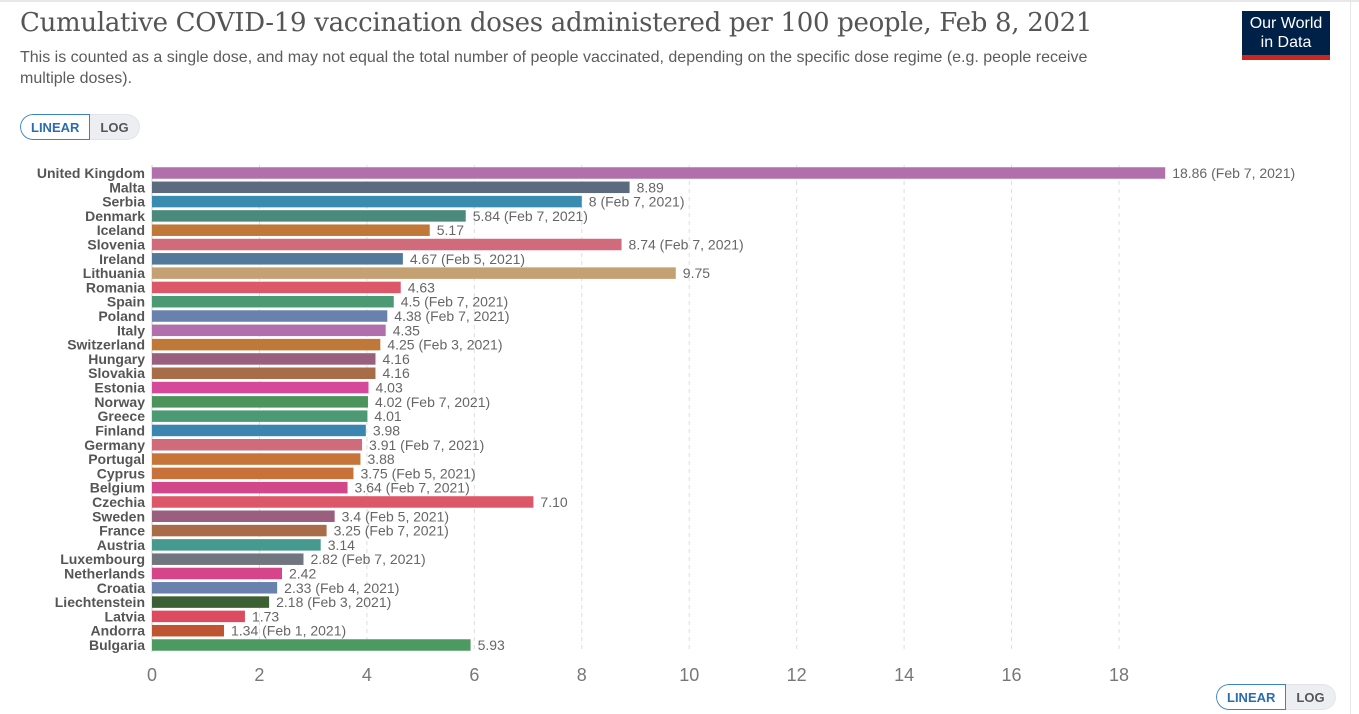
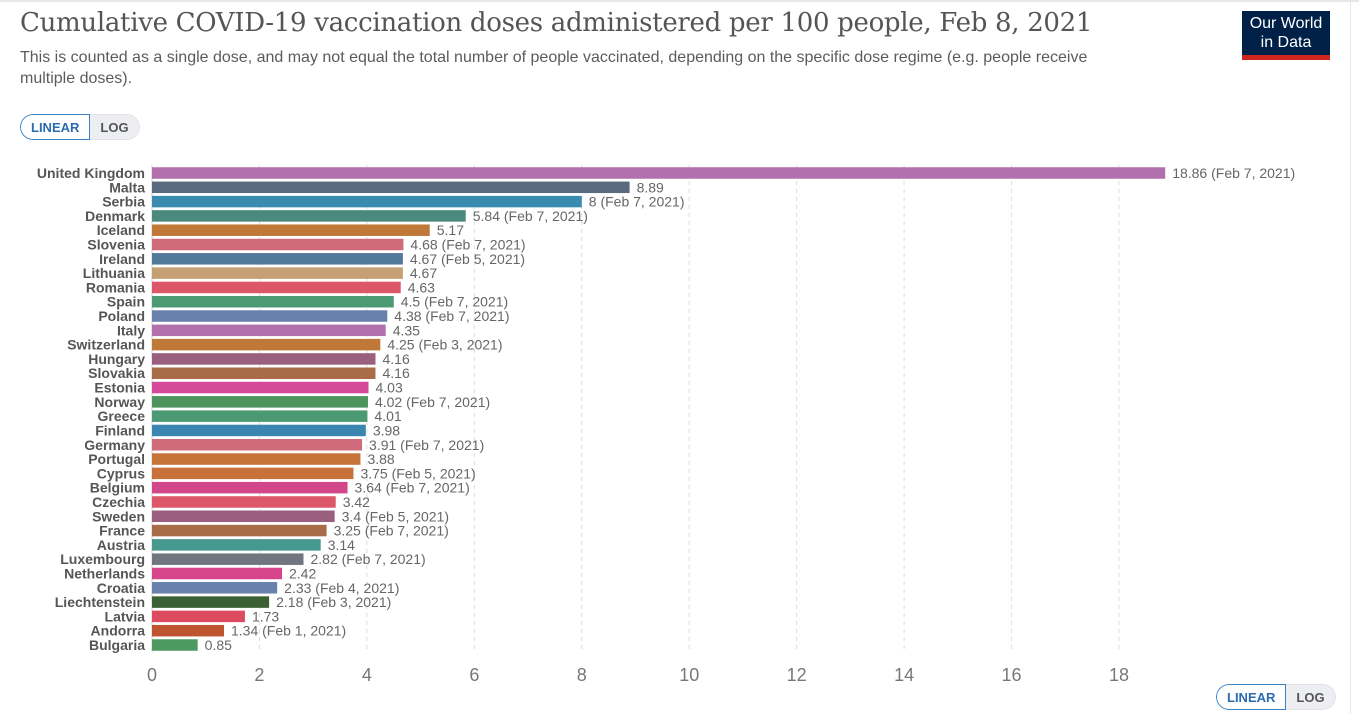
Slovenia: 8.74 -> 4.68
Lithuania: 9.75 -> 4.67
Czechia: 7.10 -> 3.42
Bulgaria: 5.93 -> 0.85
